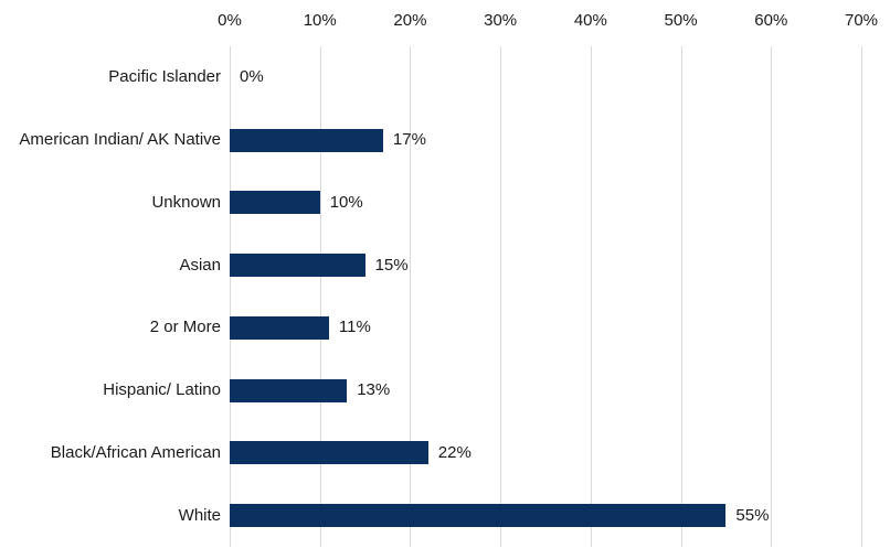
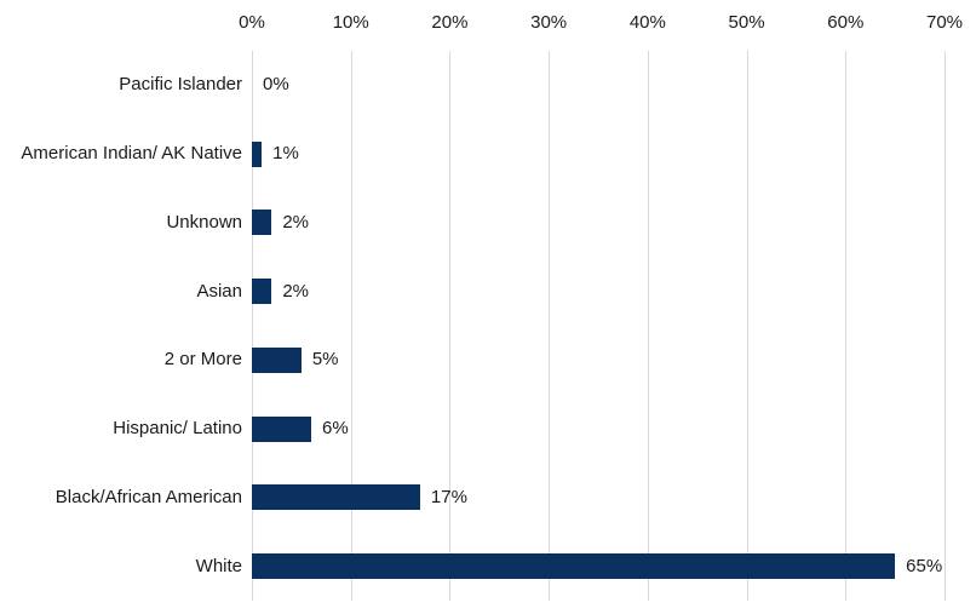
American Indian/ AK Native: 17% -> 1%
Unknown: 10% -> 2%
Asian: 15% -> 2%
2 or More: 11% -> 5%
Hispanic/ Latino: 13% -> 6%
Black/African American: 22% -> 17%
White: 55% -> 65%
